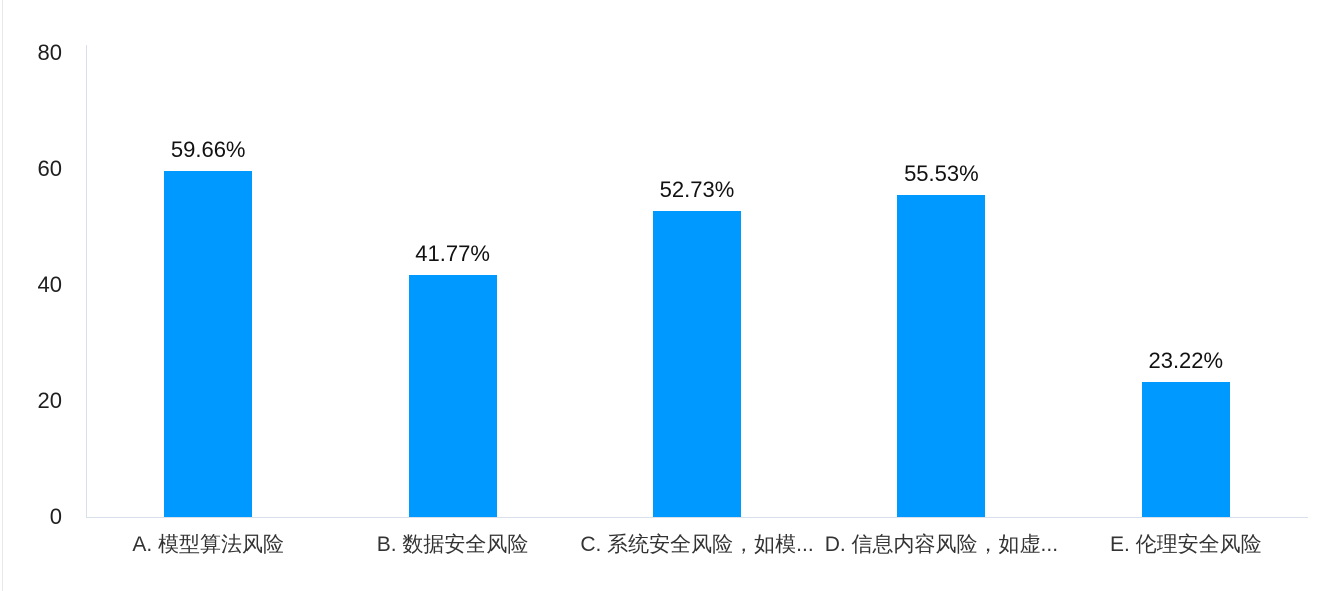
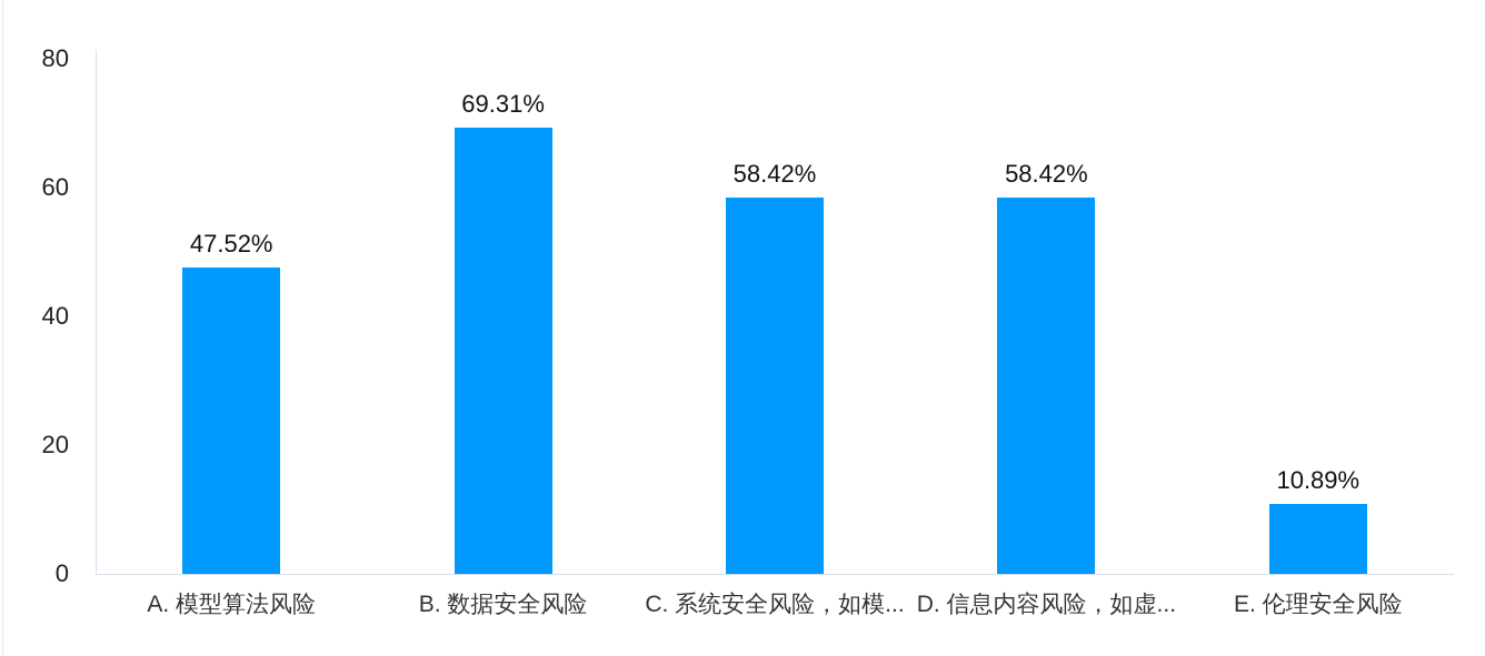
A. 模型算法风险: 59.66% -> 47.52%
B. 数据安全风险: 41.77% -> 69.31%
C. 系统安全风险，如模...: 52.73% -> 58.42%
D. 信息内容风险，如虚...: 55.53% -> 58.42%
E. 伦理安全风险: 23.22% -> 10.89%
